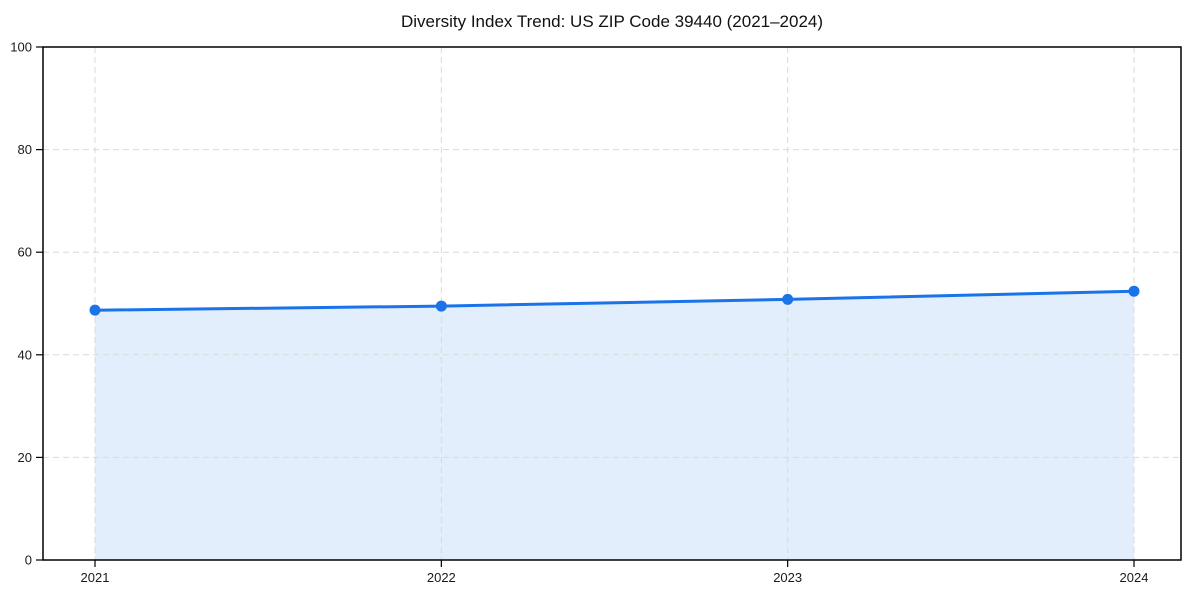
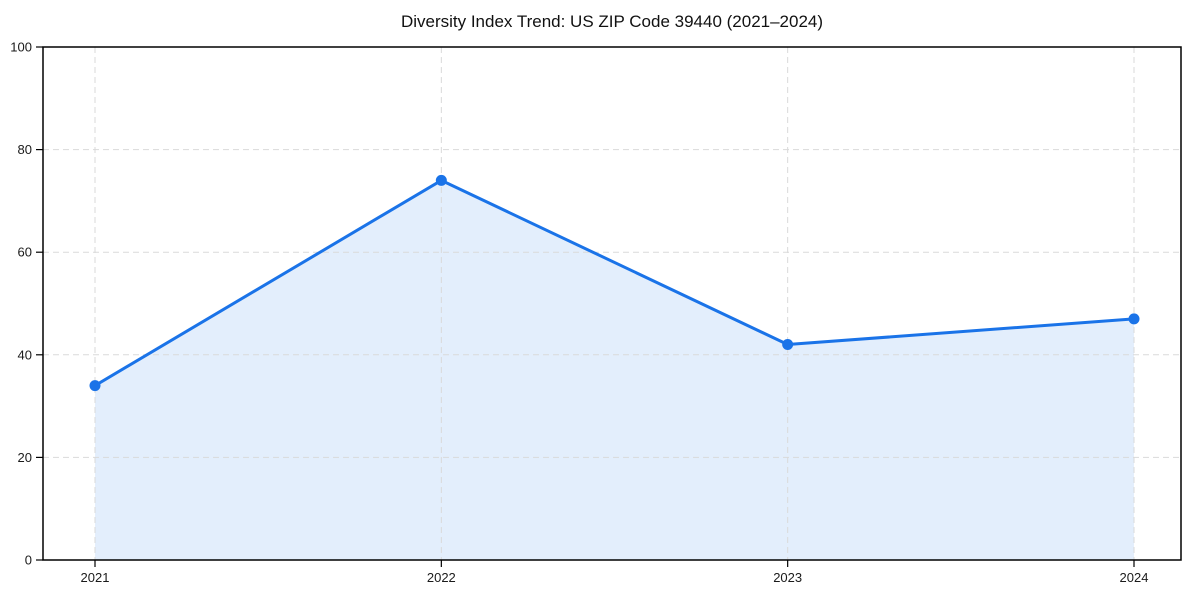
2021: 49 -> 34
2022: 50 -> 74
2023: 51 -> 42
2024: 52 -> 47
